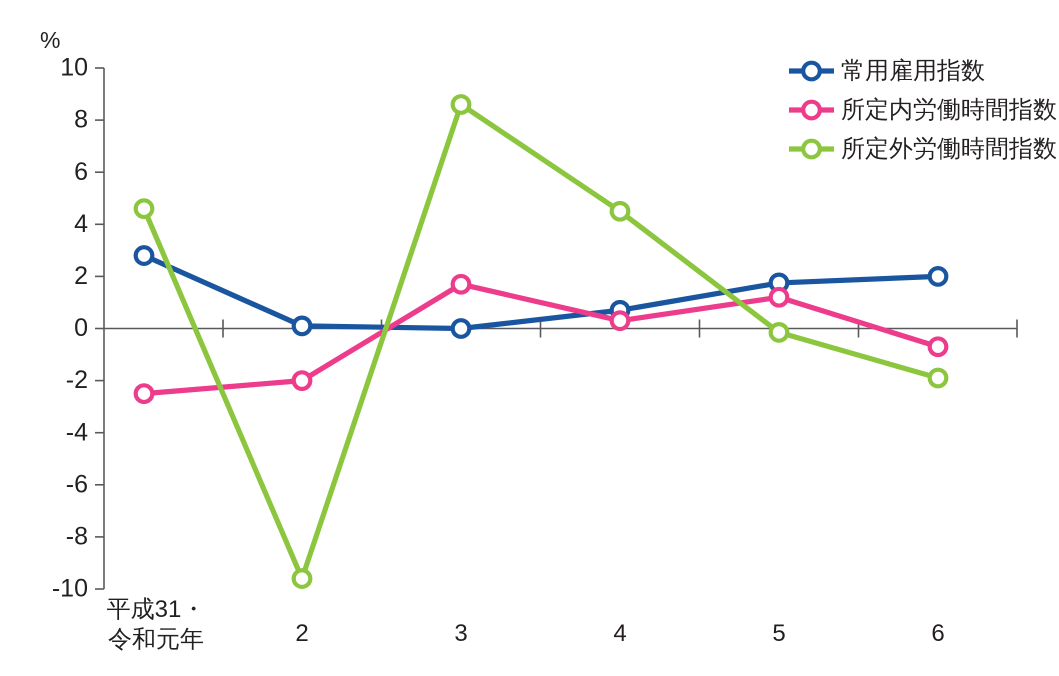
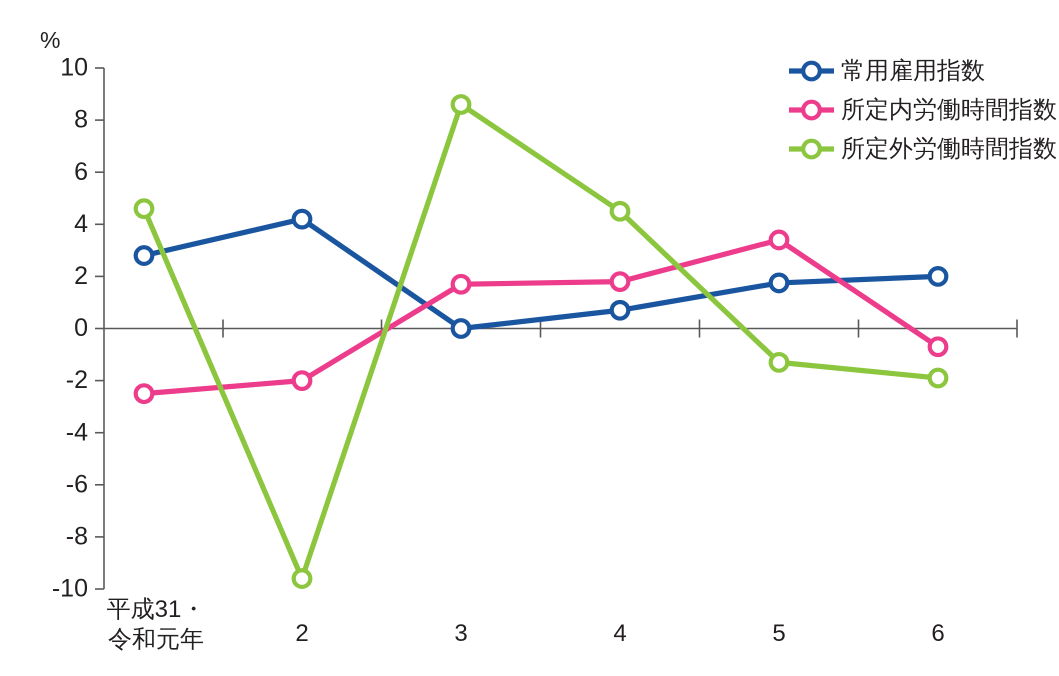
常用雇用指数/2: 0.1 -> 4.2
所定内労働時間指数/4: 0.3 -> 1.8
所定内労働時間指数/5: 1.2 -> 3.4
所定外労働時間指数/5: -0.1 -> -1.3
